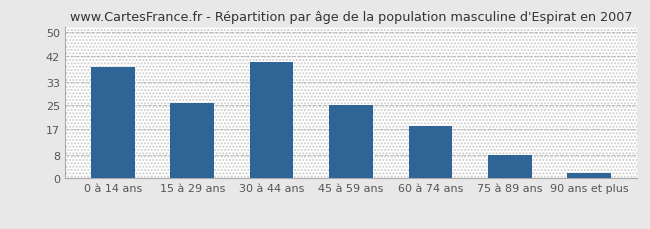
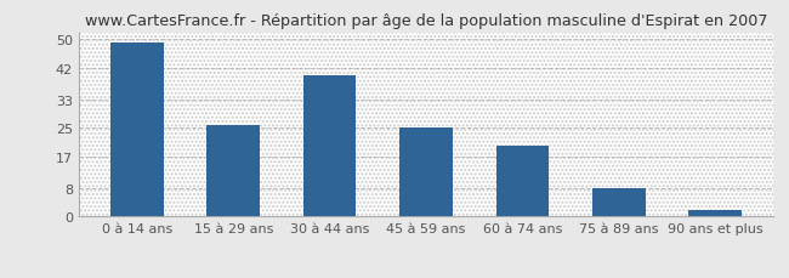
0 à 14 ans: 38 -> 49
60 à 74 ans: 18 -> 20
